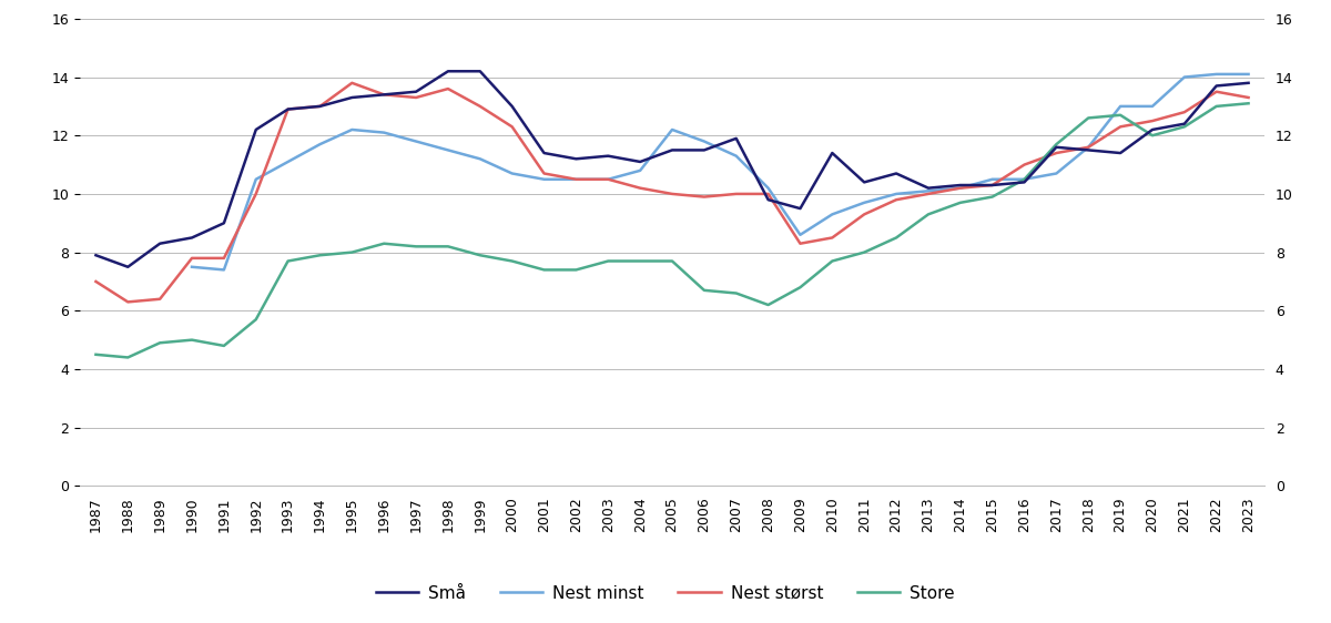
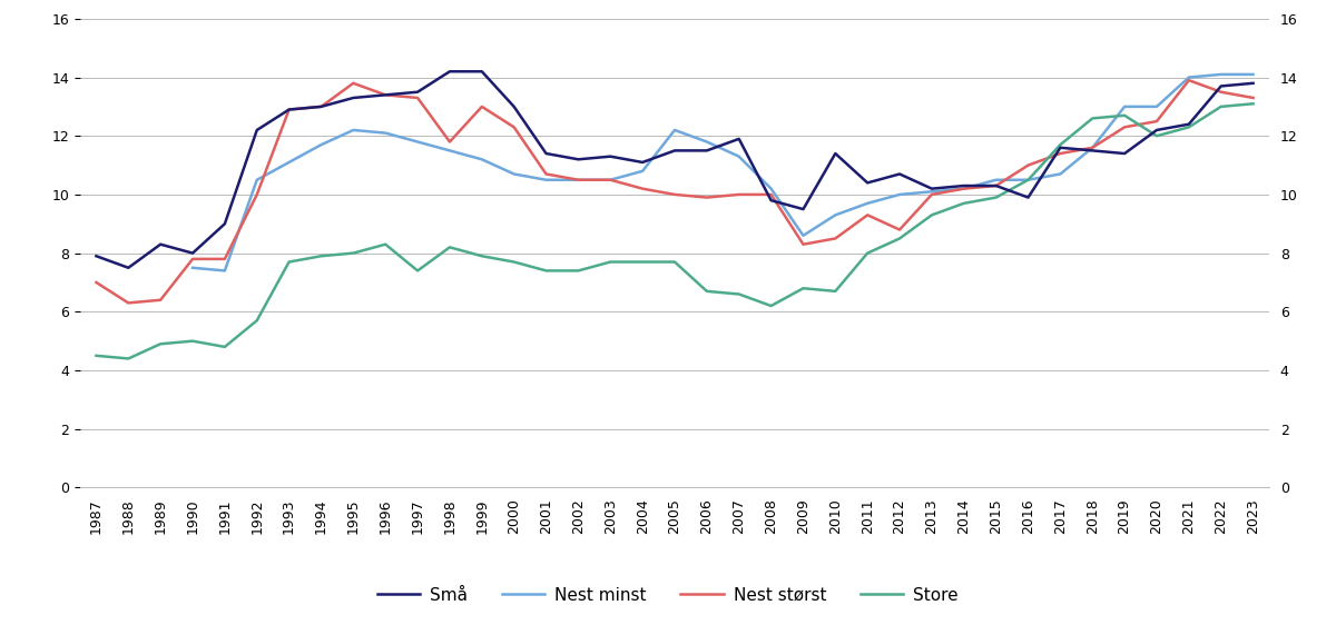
Små/1990: 8.5 -> 8.0
Store/1997: 8.2 -> 7.4
Nest størst/1998: 13.6 -> 11.8
Store/2010: 7.7 -> 6.7
Nest størst/2012: 9.8 -> 8.8
Små/2016: 10.4 -> 9.9
Nest størst/2021: 12.8 -> 13.9
